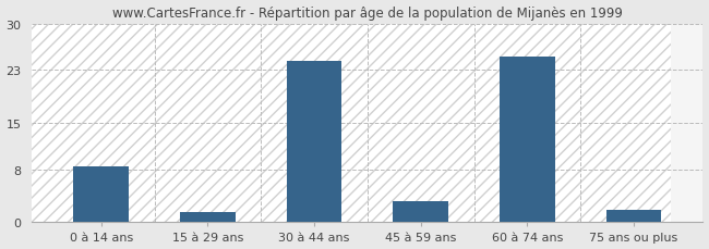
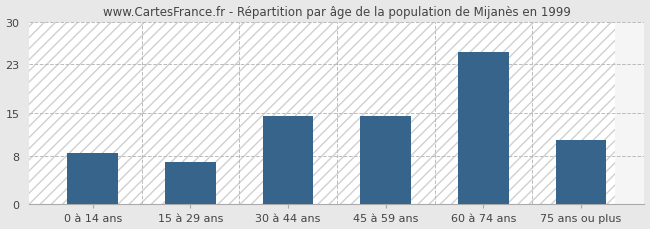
15 à 29 ans: 1.6 -> 7.0
30 à 44 ans: 24.4 -> 14.5
45 à 59 ans: 3.2 -> 14.5
75 ans ou plus: 1.8 -> 10.5
